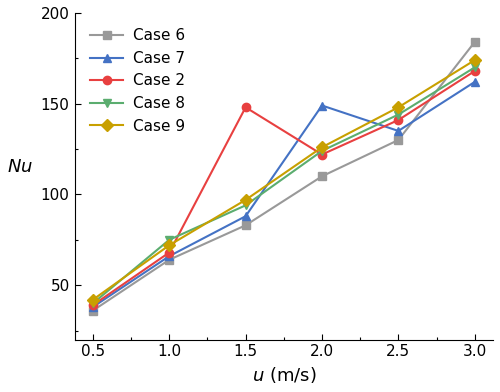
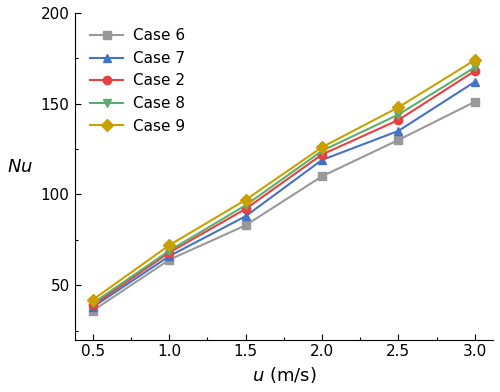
Case 8/1.0: 75 -> 69
Case 2/1.5: 148 -> 92
Case 7/2.0: 149 -> 119
Case 6/3.0: 184 -> 151
